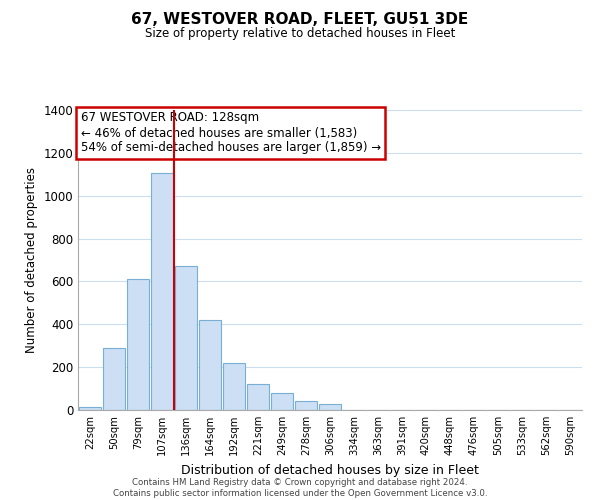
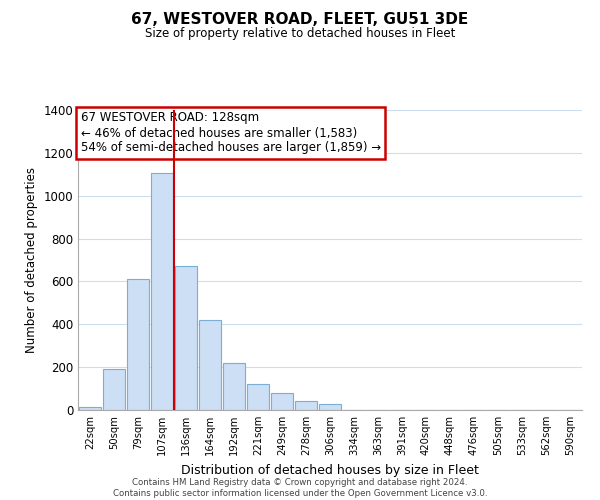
50sqm: 290 -> 193
